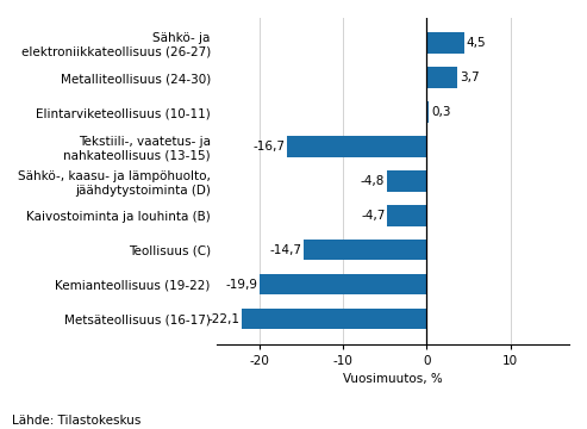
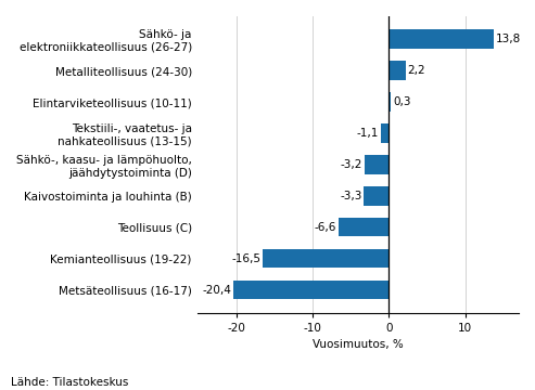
Sähkö- ja elektroniikkateollisuus (26-27): 4,5 -> 13,8
Metalliteollisuus (24-30): 3,7 -> 2,2
Tekstiili-, vaatetus- ja nahkateollisuus (13-15): -16,7 -> -1,1
Sähkö-, kaasu- ja lämpöhuolto, jäähdytystoiminta (D): -4,8 -> -3,2
Kaivostoiminta ja louhinta (B): -4,7 -> -3,3
Teollisuus (C): -14,7 -> -6,6
Kemianteollisuus (19-22): -19,9 -> -16,5
Metsäteollisuus (16-17): -22,1 -> -20,4
